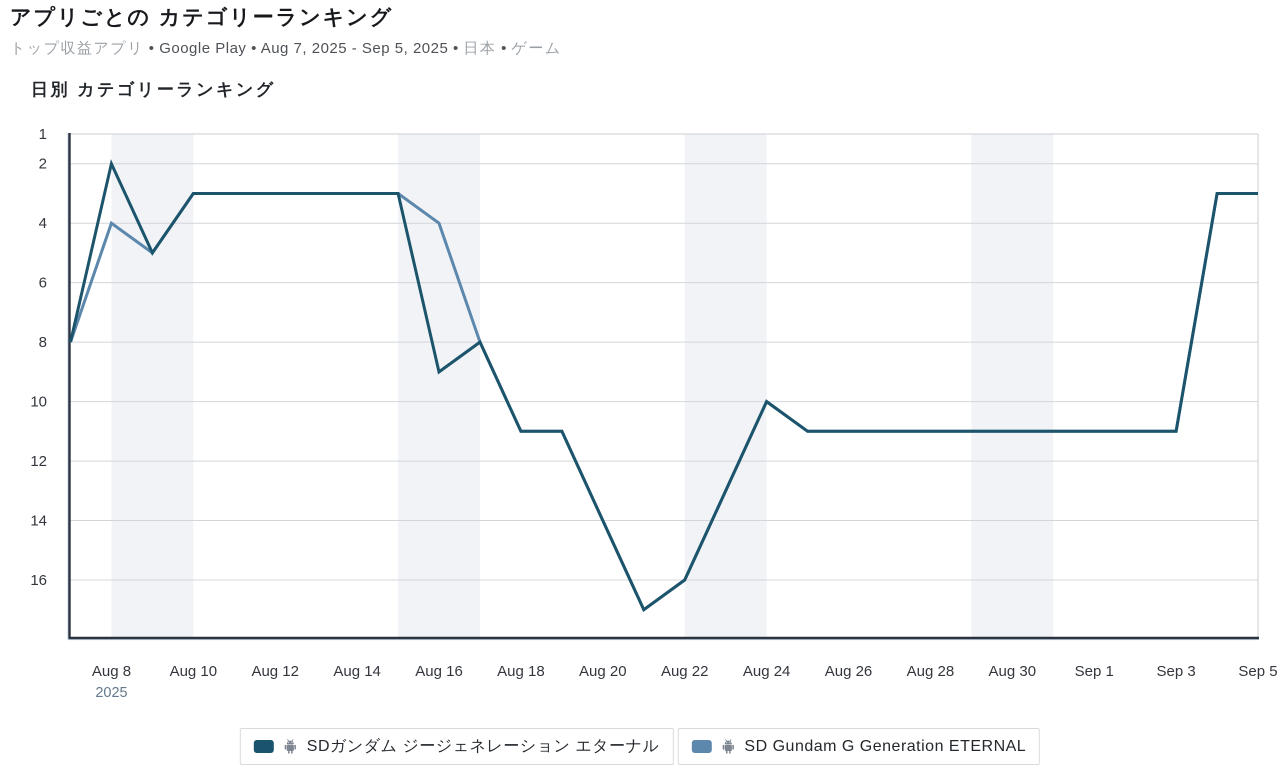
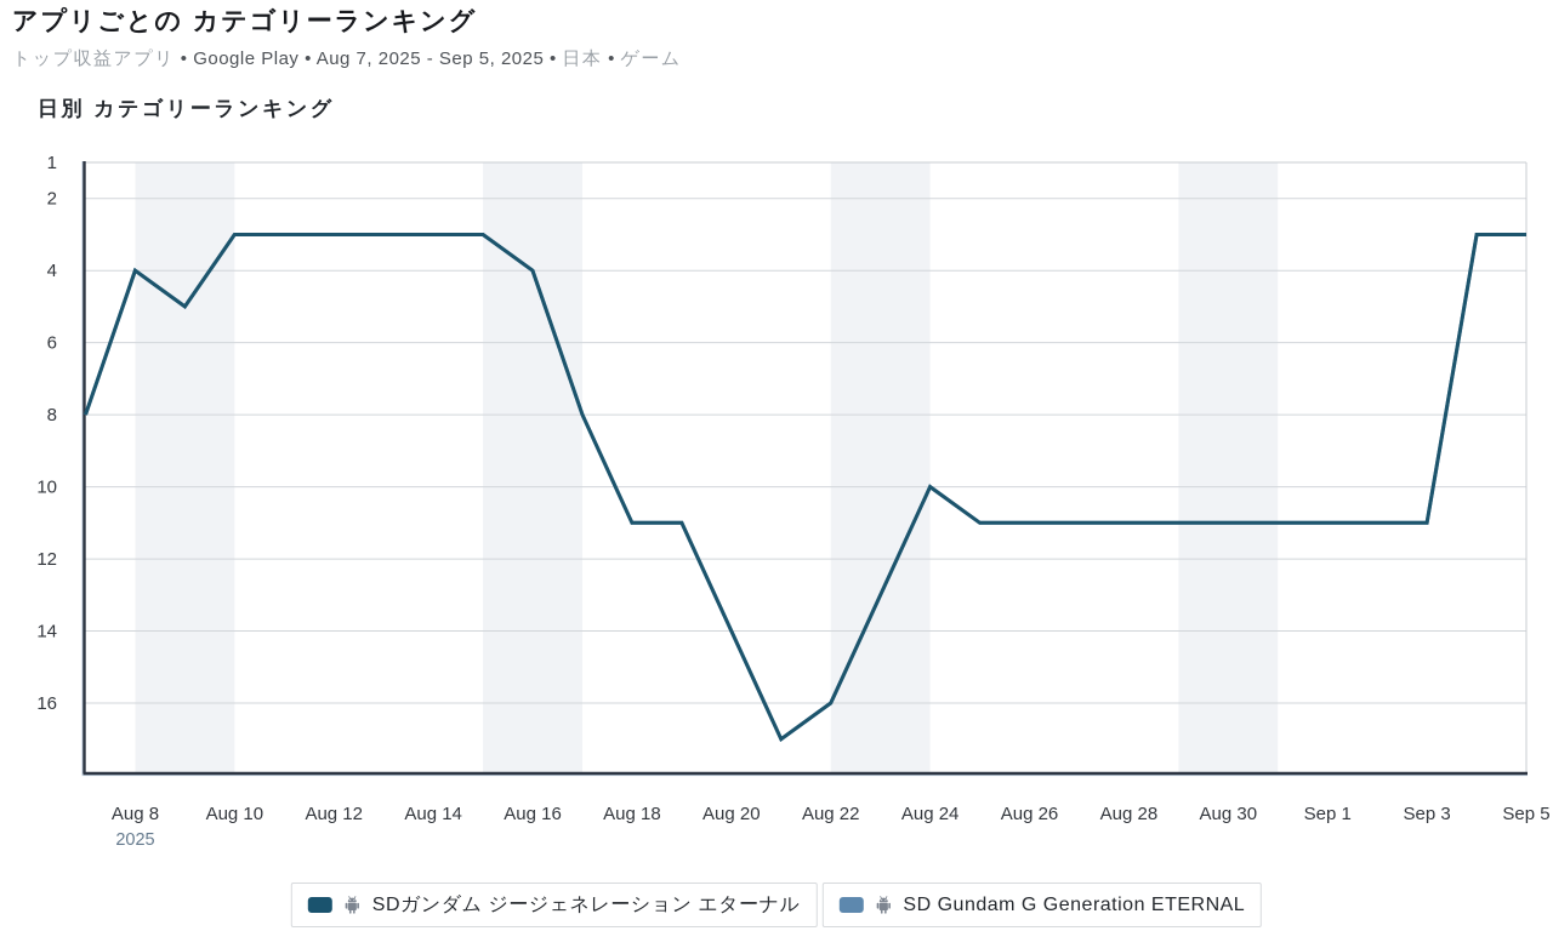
SDガンダム ジージェネレーション エターナル/Aug 8: 2 -> 4
SDガンダム ジージェネレーション エターナル/Aug 16: 9 -> 4
